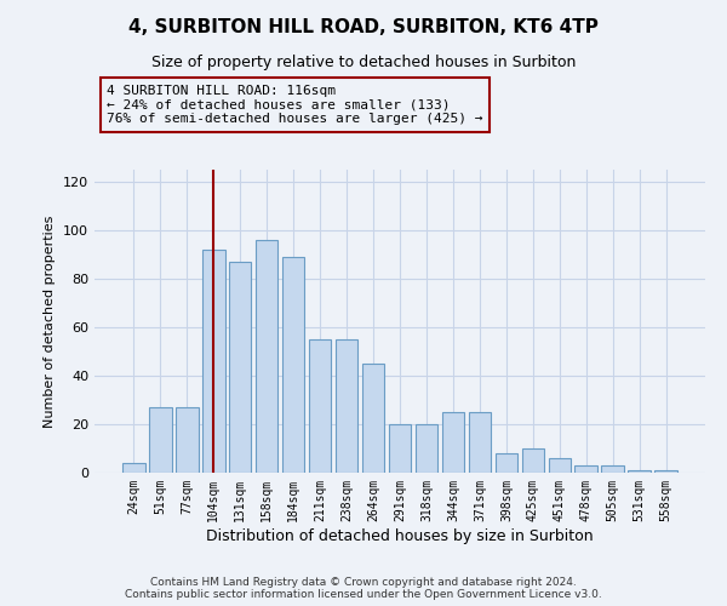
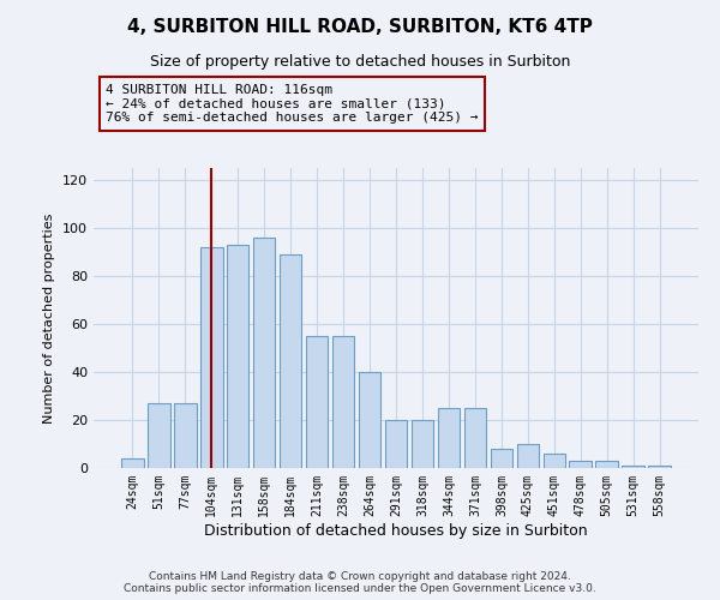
131sqm: 87 -> 93
264sqm: 45 -> 40
